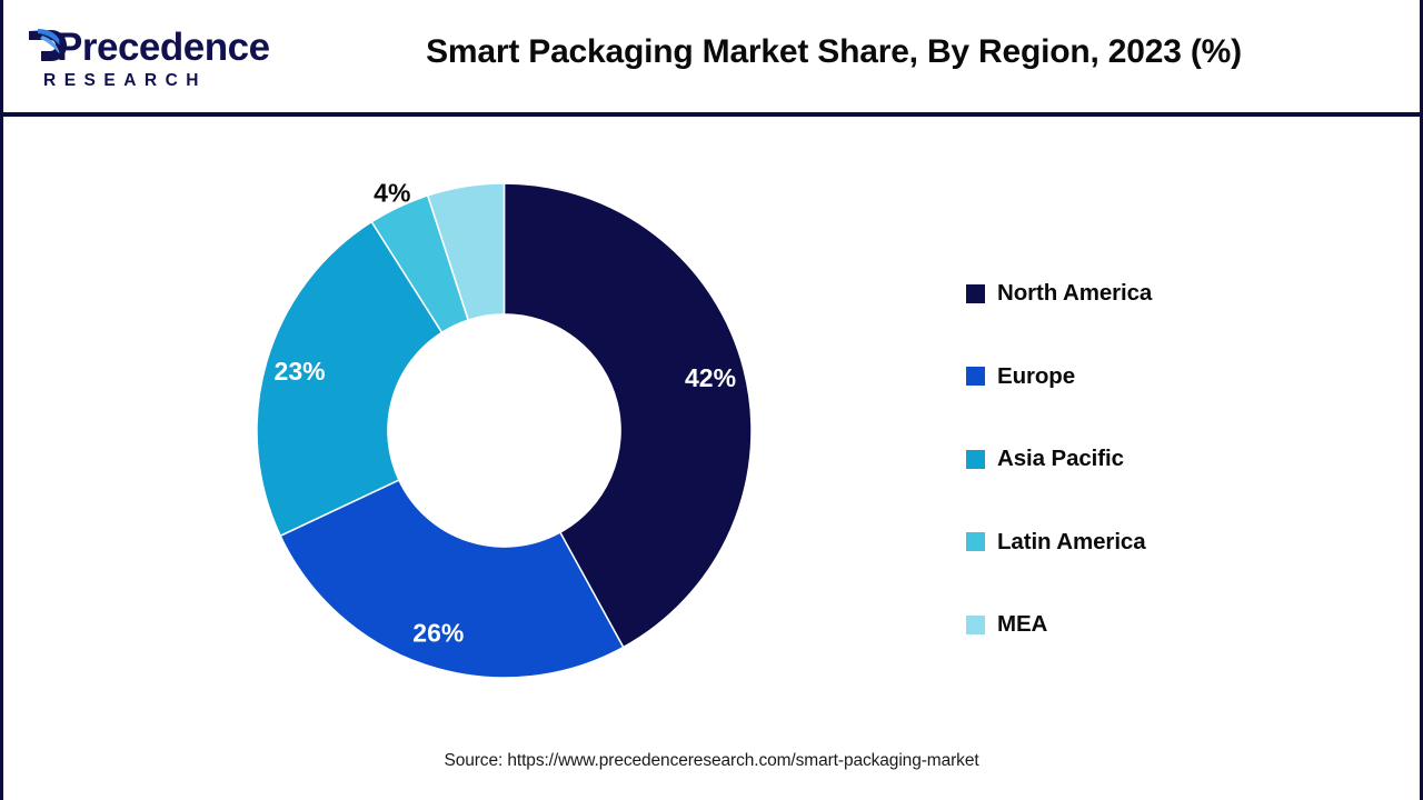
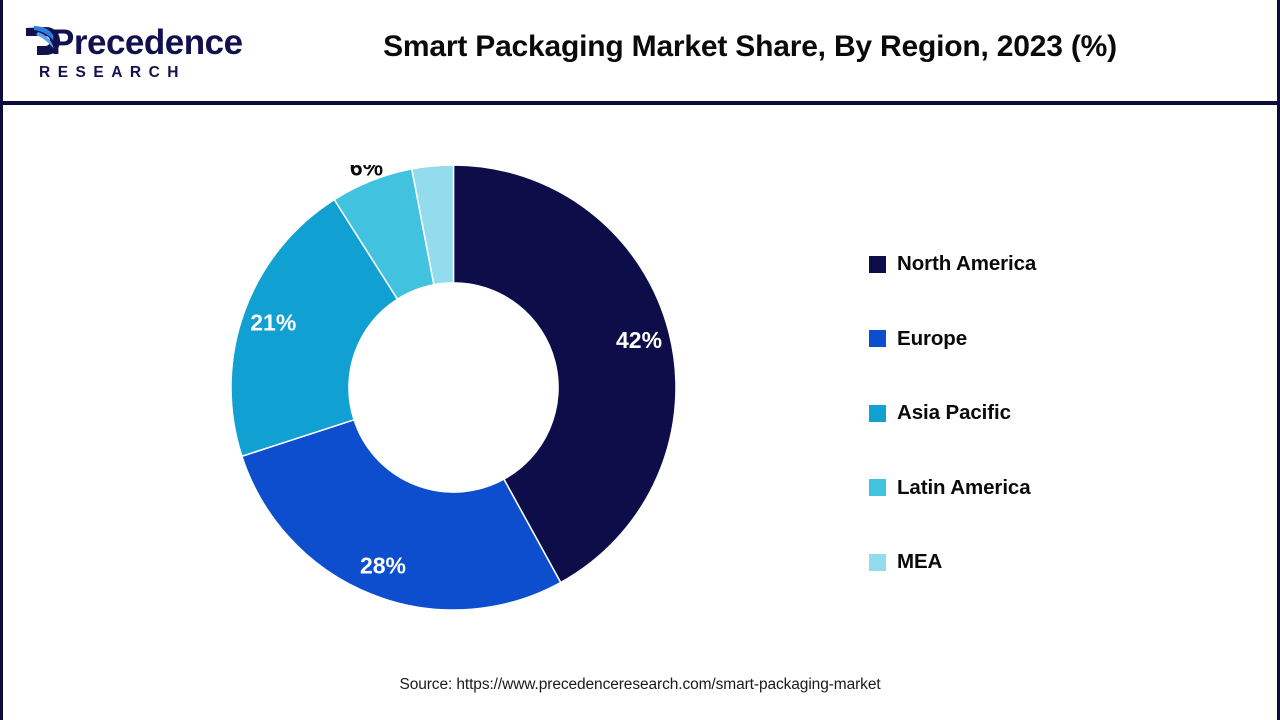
Europe: 26% -> 28%
Asia Pacific: 23% -> 21%
Latin America: 4% -> 6%
MEA: 5% -> 3%
